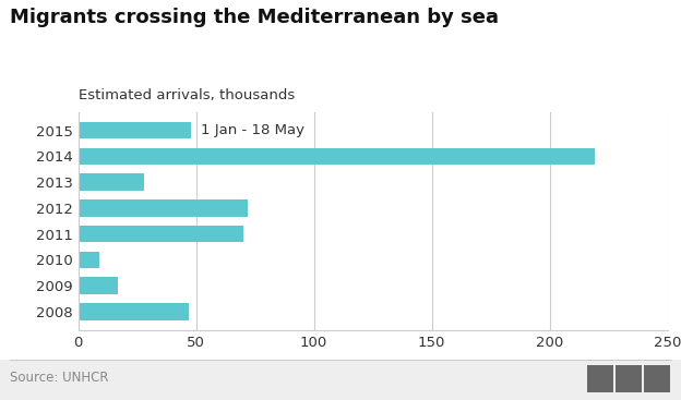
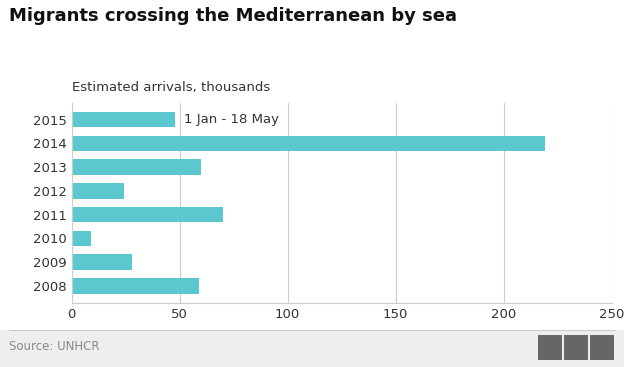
2013: 28 -> 60
2012: 72 -> 24
2009: 17 -> 28
2008: 47 -> 59
